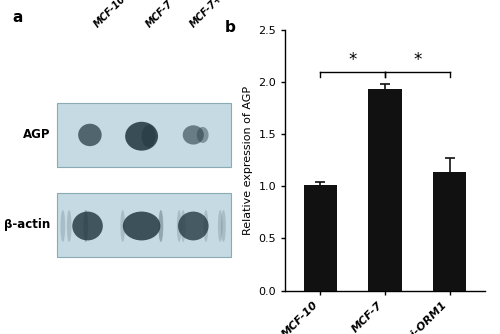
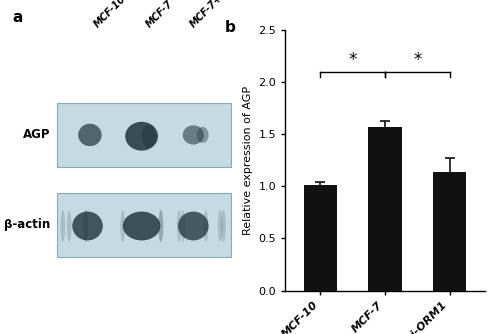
MCF-7: 1.93 -> 1.57
